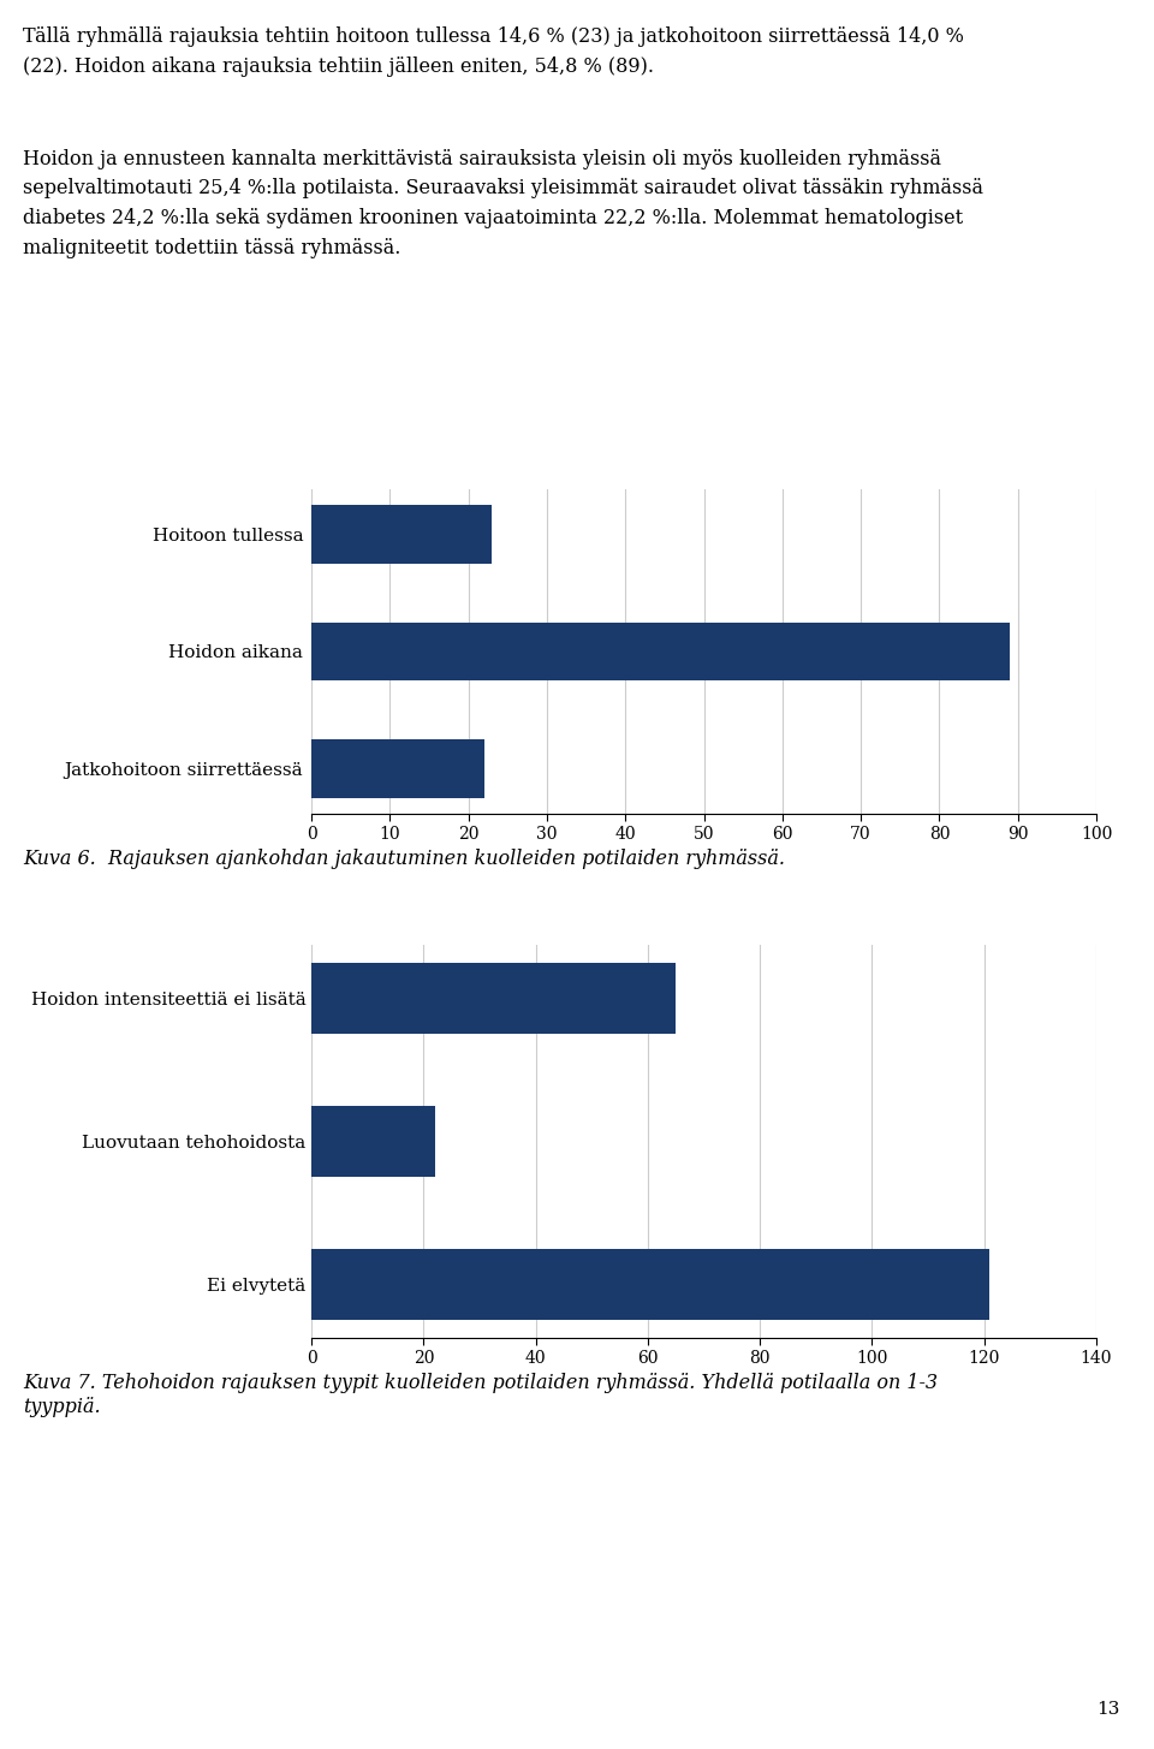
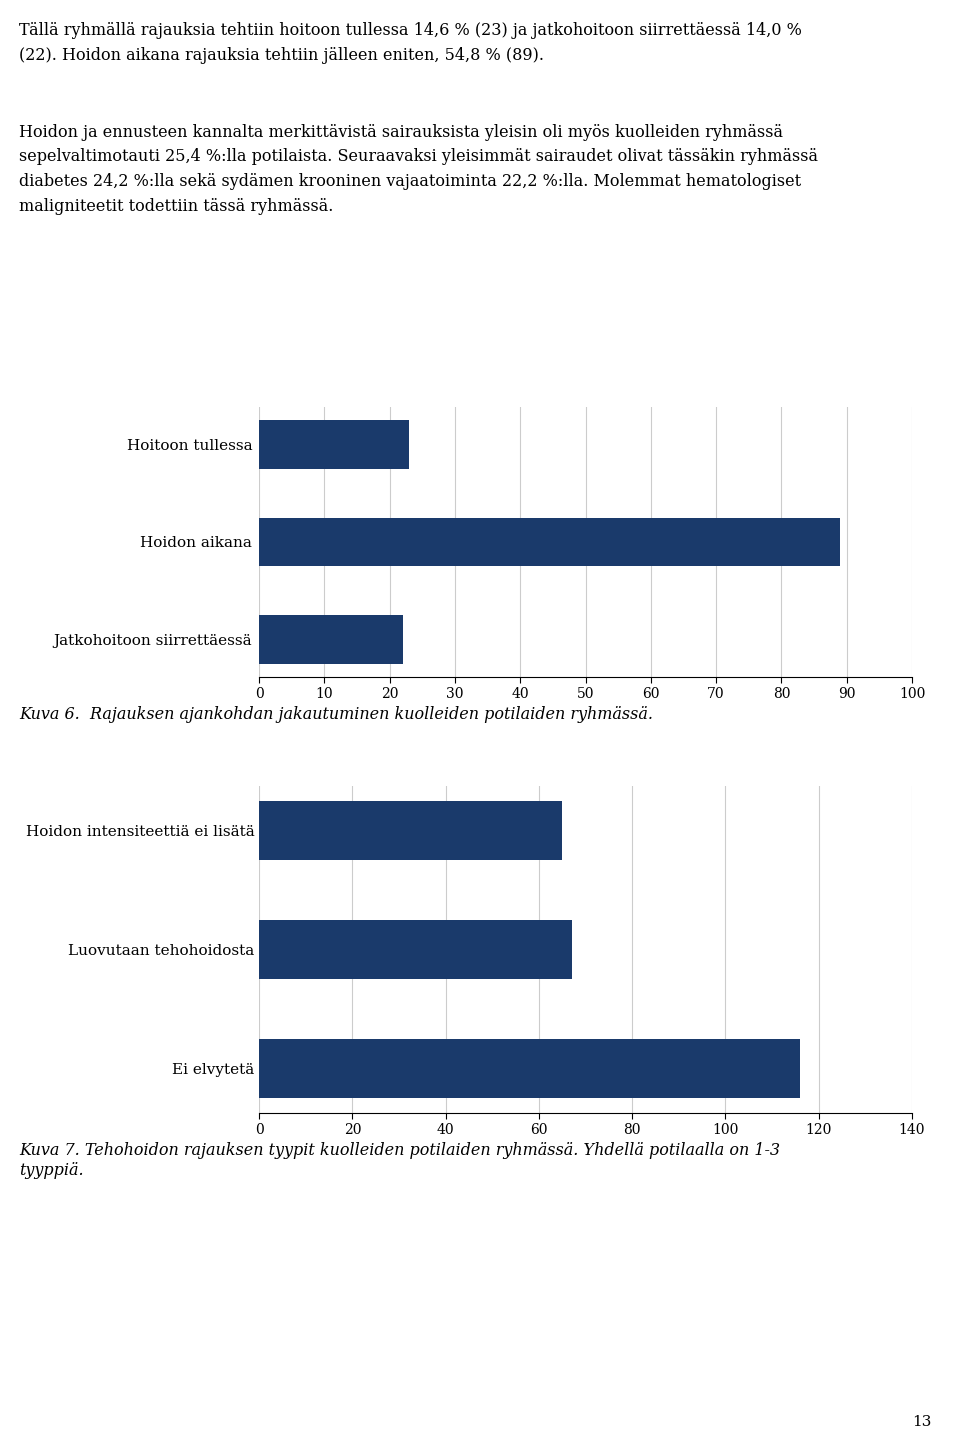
Luovutaan tehohoidosta: 22 -> 67
Ei elvytetä: 121 -> 116
